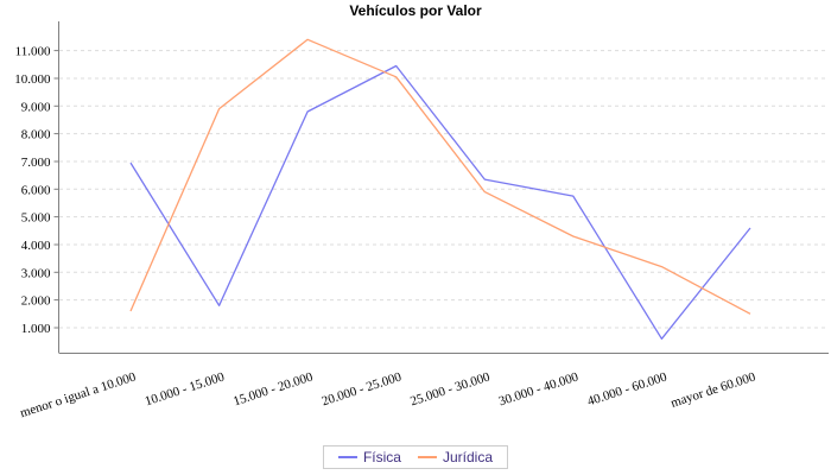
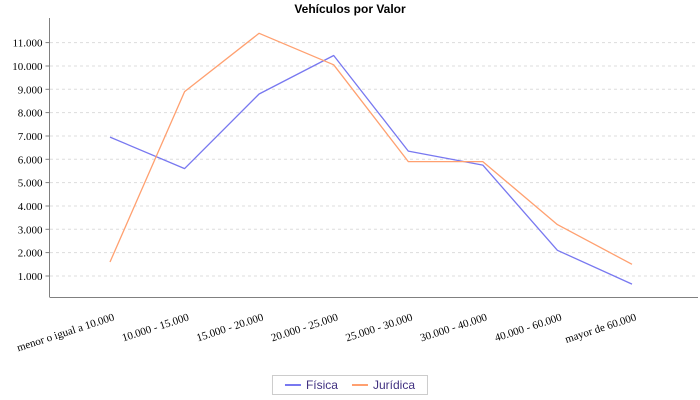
Física/10.000 - 15.000: 1800 -> 5600
Jurídica/30.000 - 40.000: 4300 -> 5900
Física/40.000 - 60.000: 600 -> 2100
Física/mayor de 60.000: 4600 -> 600
